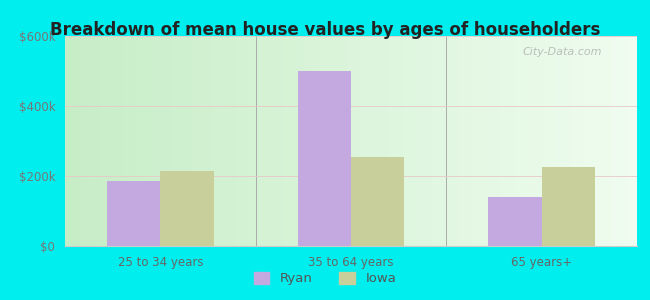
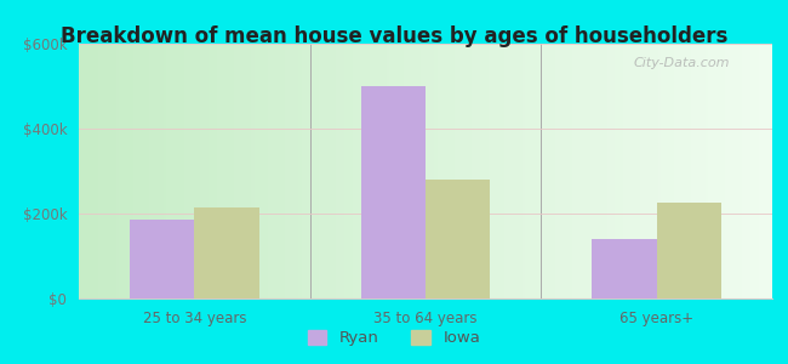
Iowa/35 to 64 years: $255k -> $280k
